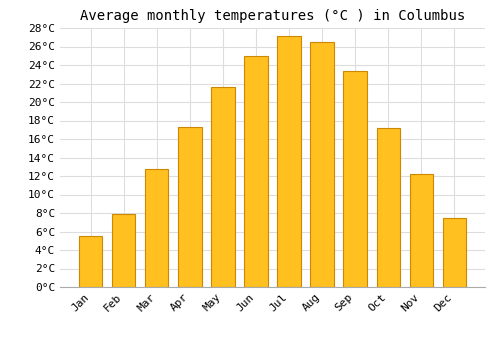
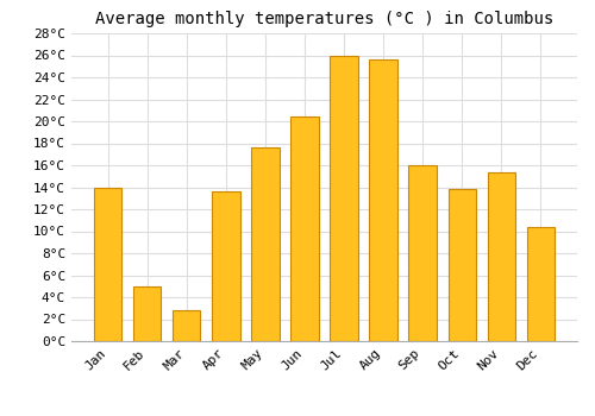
Jan: 5.5°C -> 14.0°C
Feb: 7.9°C -> 5.0°C
Mar: 12.8°C -> 2.8°C
Apr: 17.3°C -> 13.6°C
May: 21.6°C -> 17.6°C
Jun: 25.0°C -> 20.4°C
Jul: 27.1°C -> 26.0°C
Aug: 26.5°C -> 25.6°C
Sep: 23.4°C -> 16.0°C
Oct: 17.2°C -> 13.8°C
Nov: 12.2°C -> 15.4°C
Dec: 7.5°C -> 10.4°C
